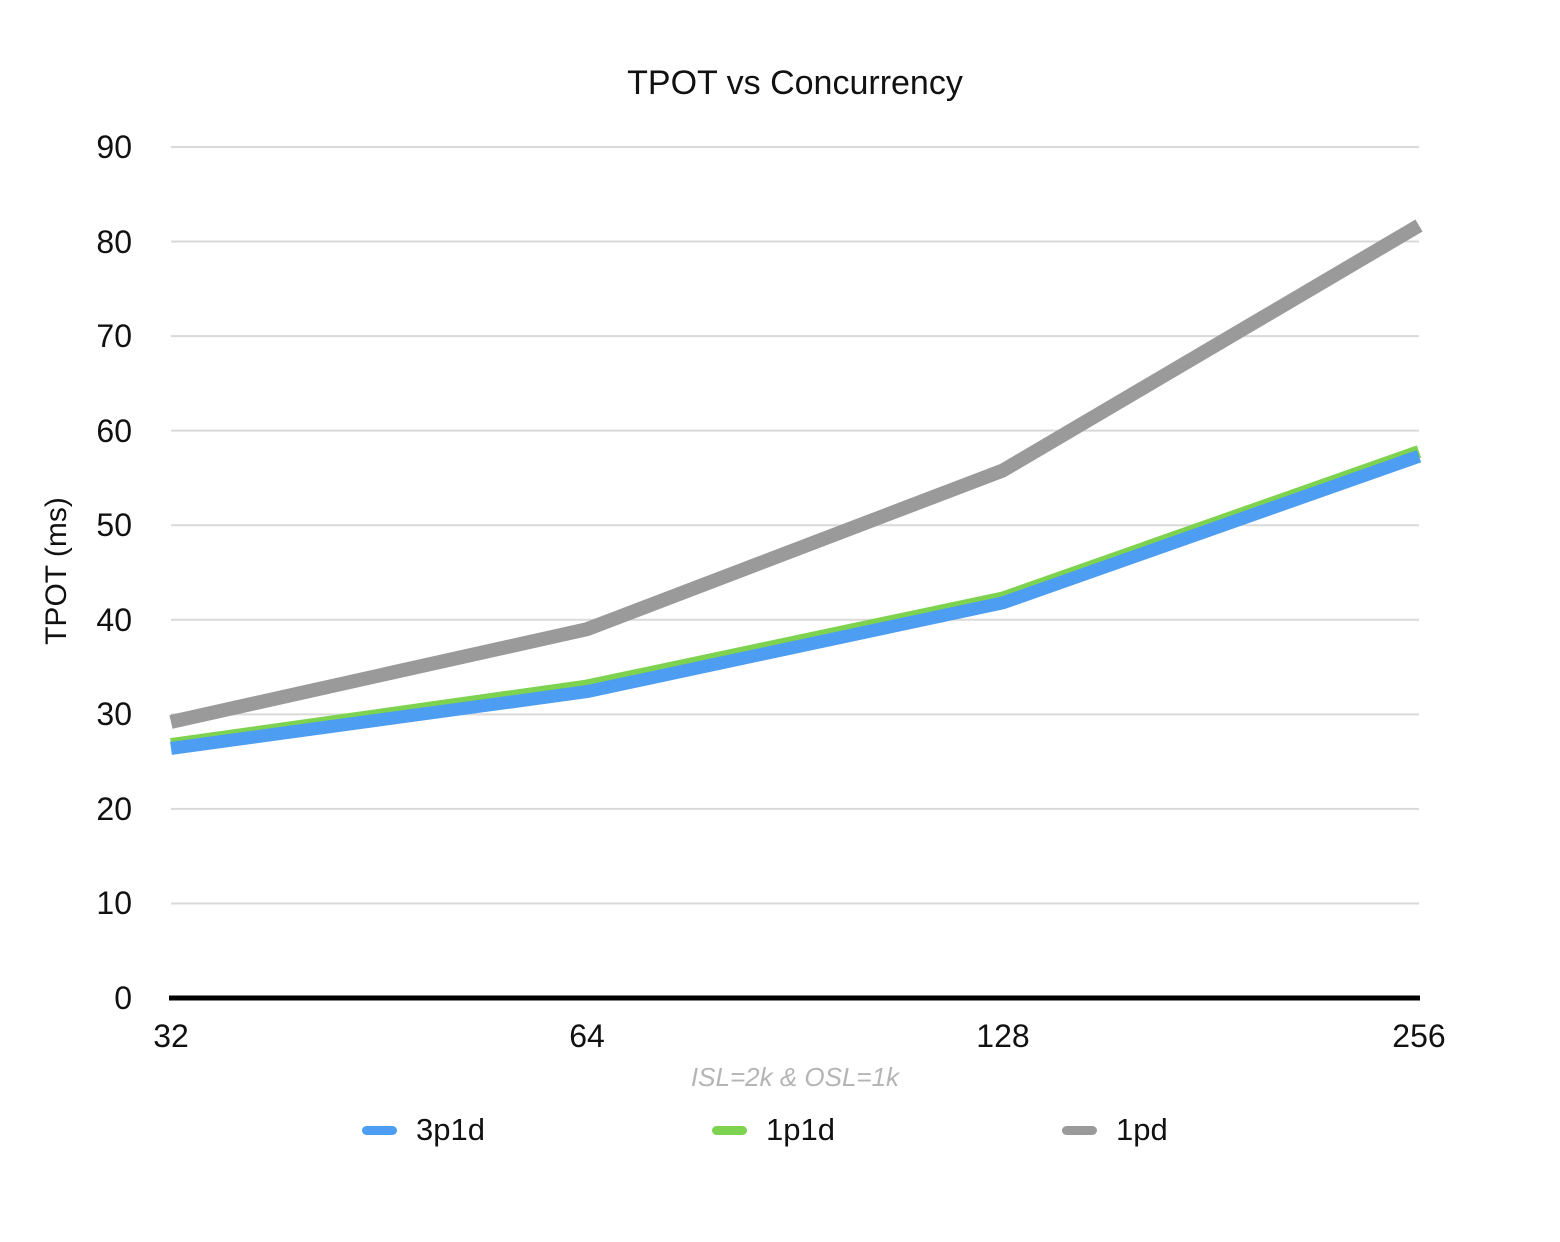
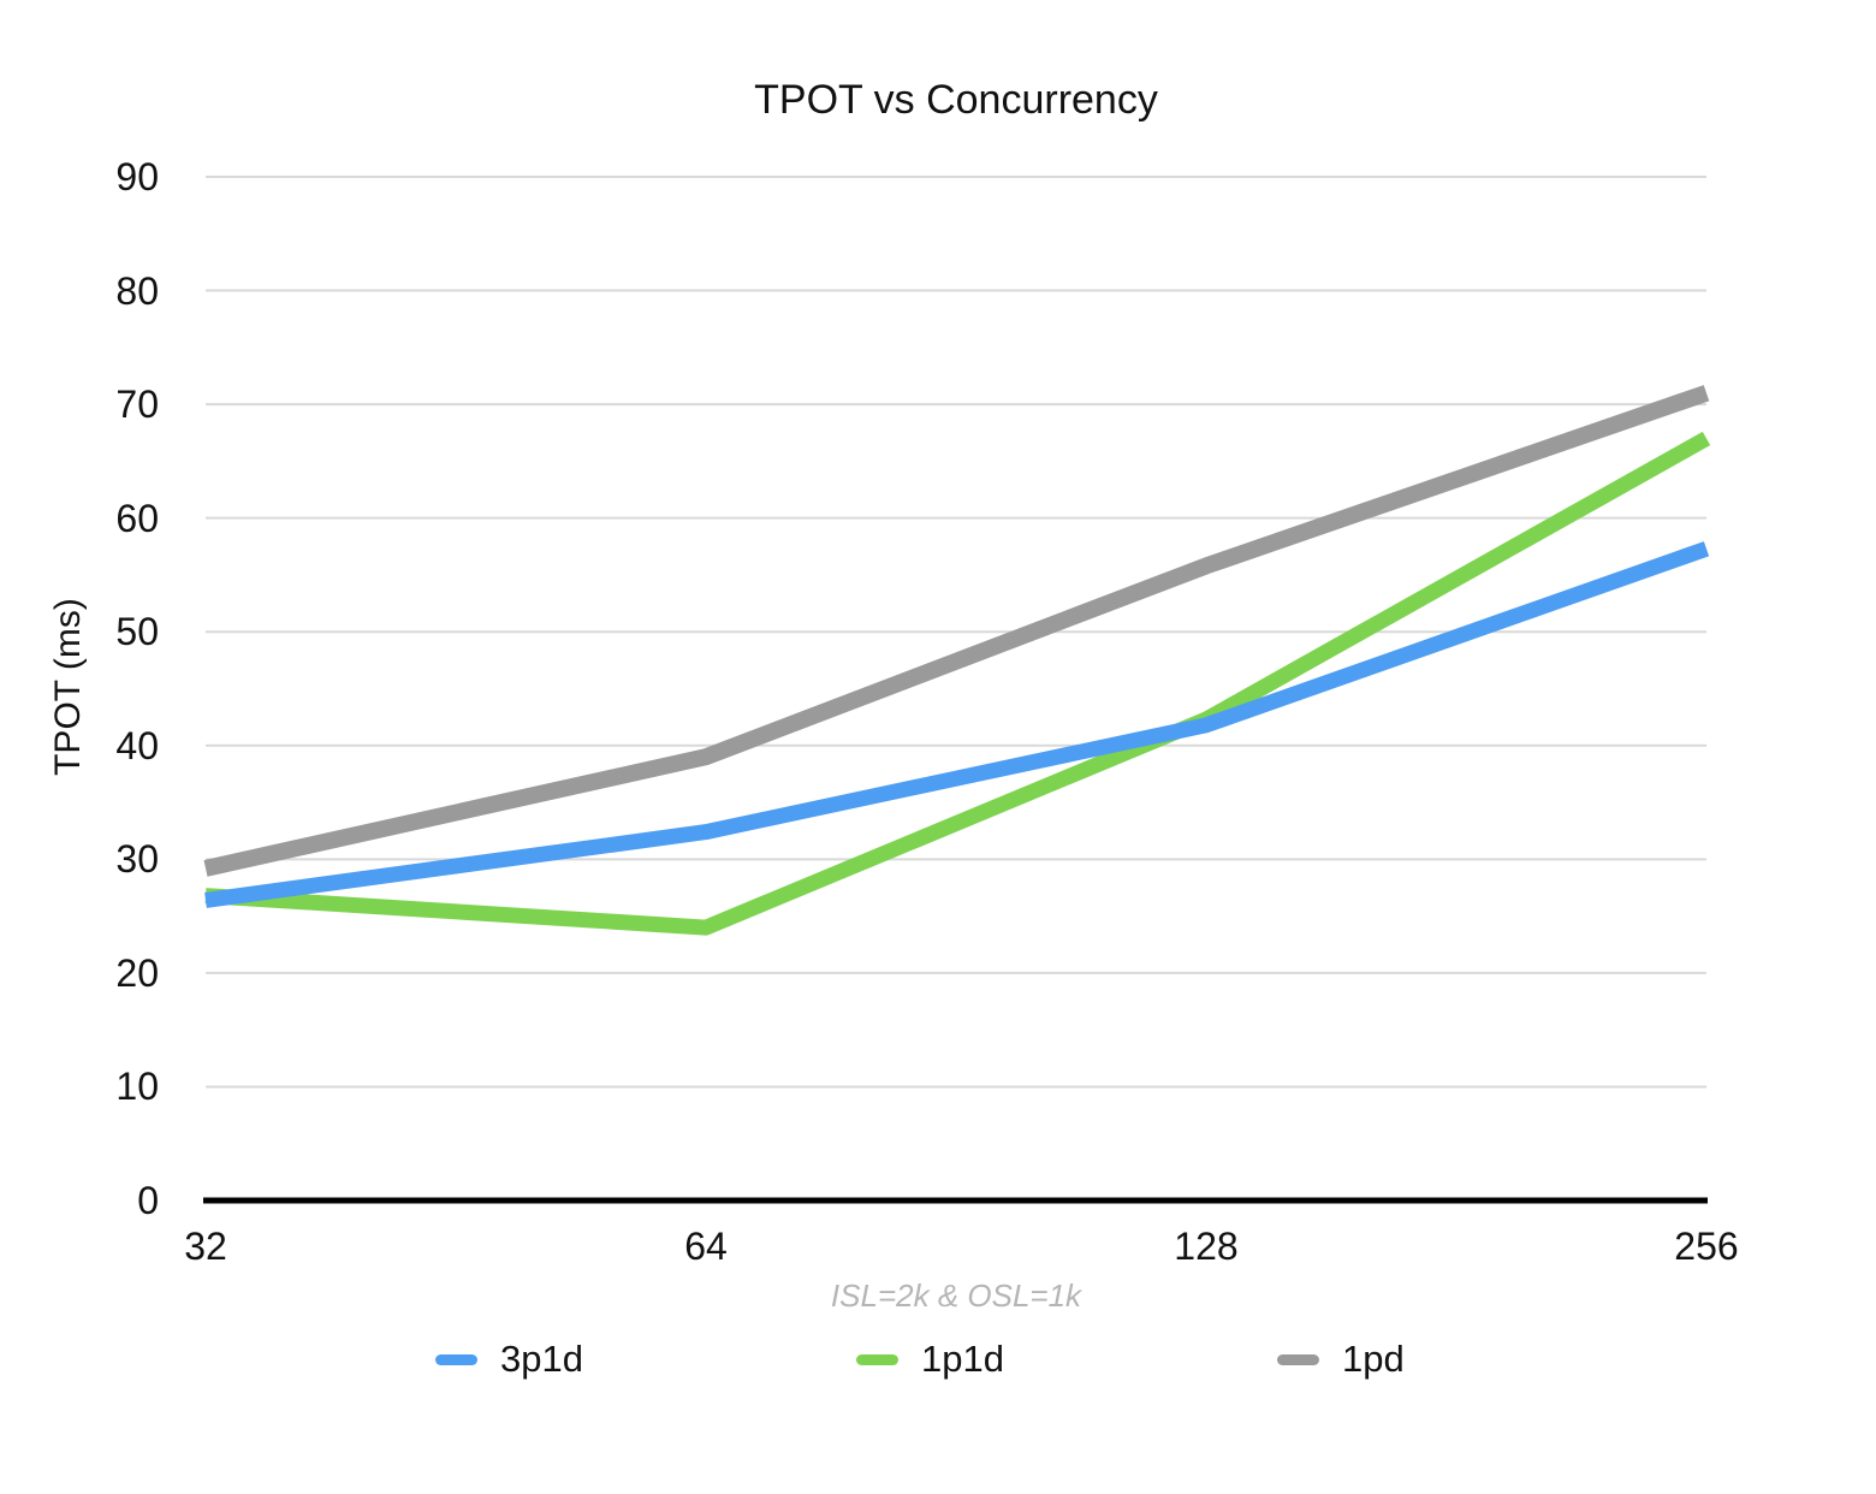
1p1d/64: 33 -> 24
1p1d/256: 58 -> 67
1pd/256: 82 -> 71
